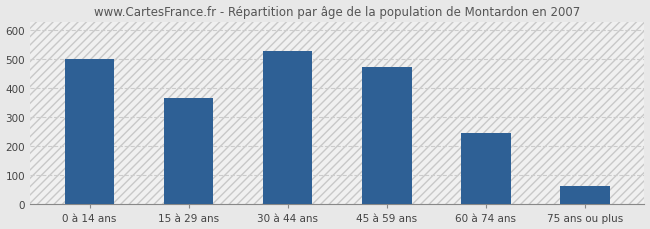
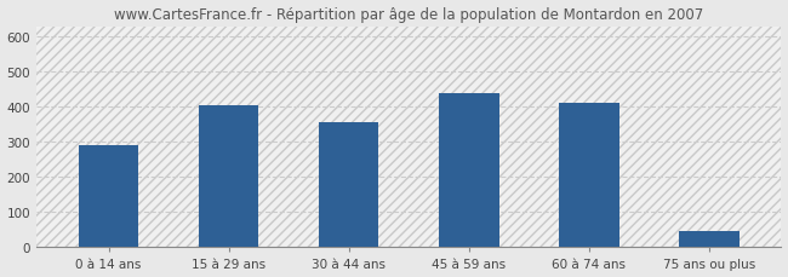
0 à 14 ans: 500 -> 290
15 à 29 ans: 365 -> 405
30 à 44 ans: 528 -> 355
45 à 59 ans: 475 -> 440
60 à 74 ans: 245 -> 410
75 ans ou plus: 65 -> 45
